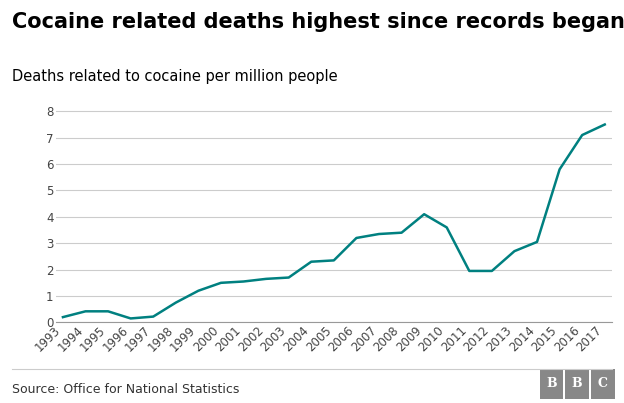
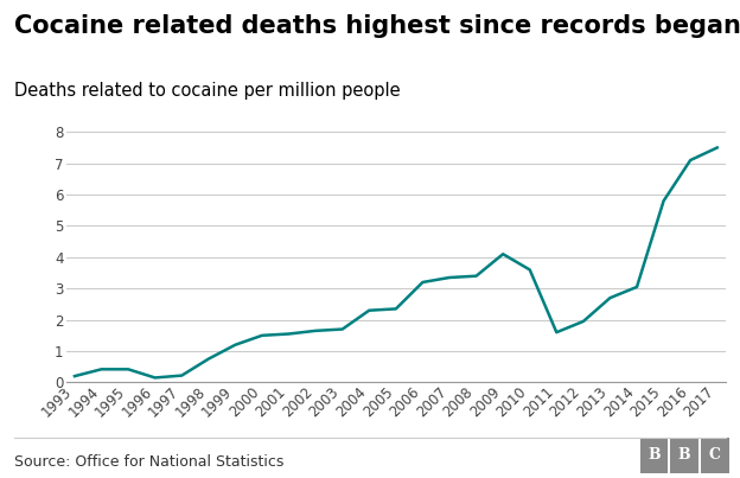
2011: 1.95 -> 1.60
